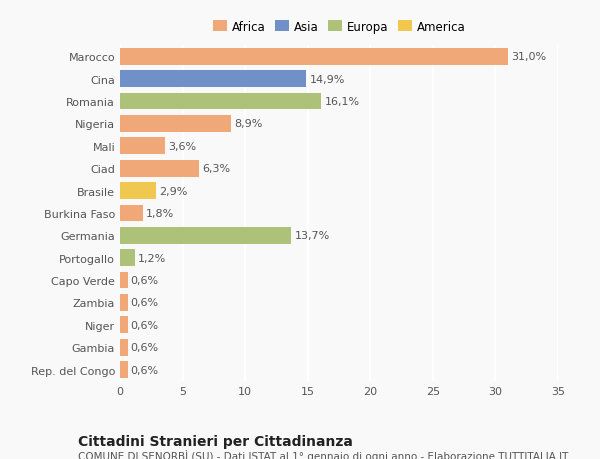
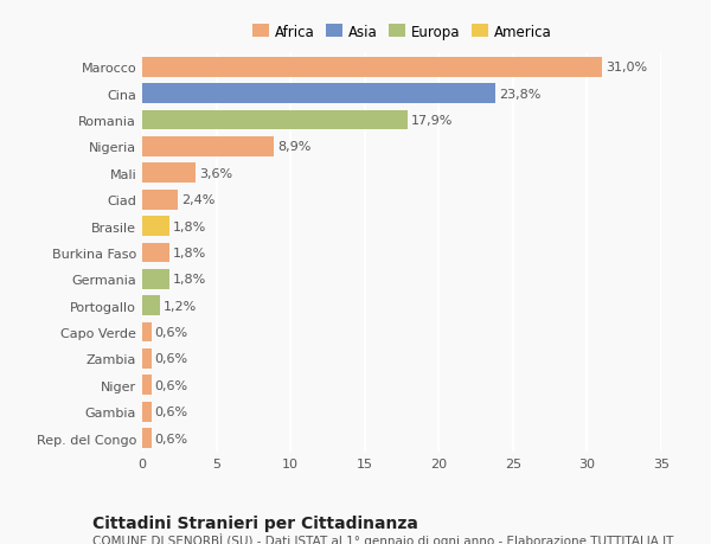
Cina: 14,9% -> 23,8%
Romania: 16,1% -> 17,9%
Ciad: 6,3% -> 2,4%
Brasile: 2,9% -> 1,8%
Germania: 13,7% -> 1,8%
